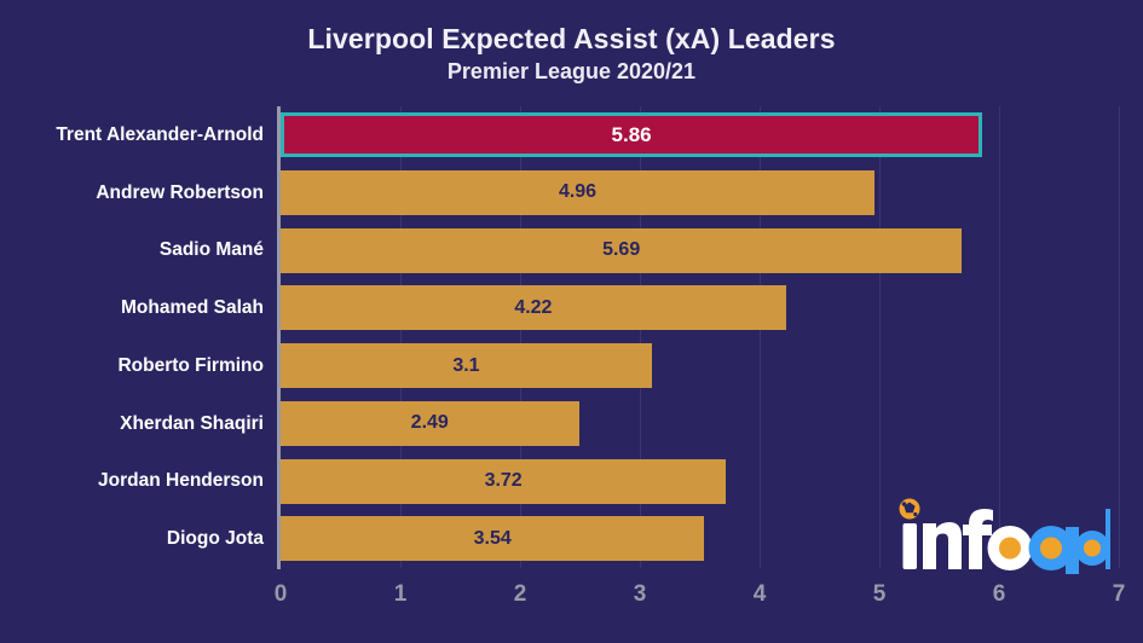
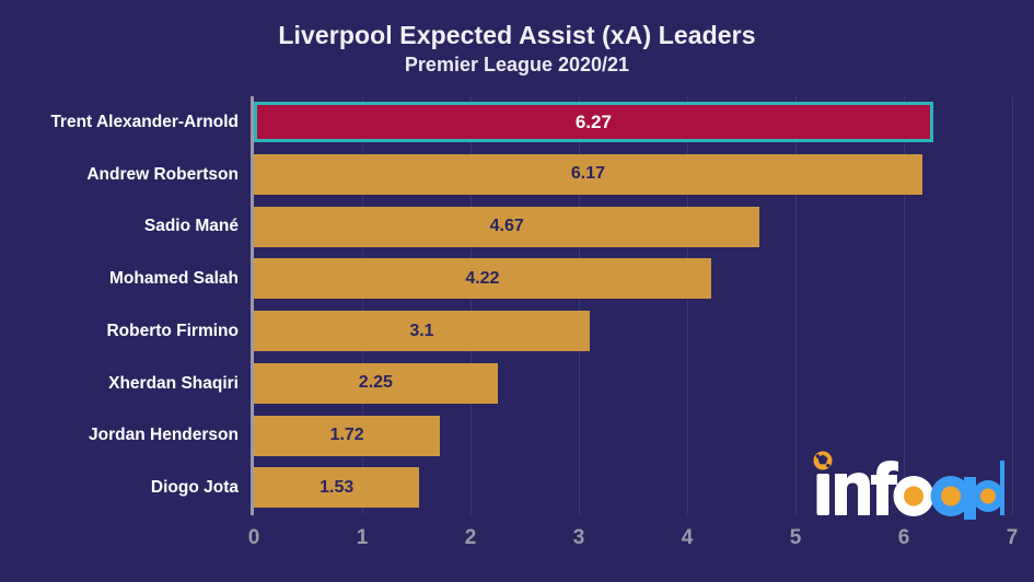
Trent Alexander-Arnold: 5.86 -> 6.27
Andrew Robertson: 4.96 -> 6.17
Sadio Mané: 5.69 -> 4.67
Xherdan Shaqiri: 2.49 -> 2.25
Jordan Henderson: 3.72 -> 1.72
Diogo Jota: 3.54 -> 1.53
